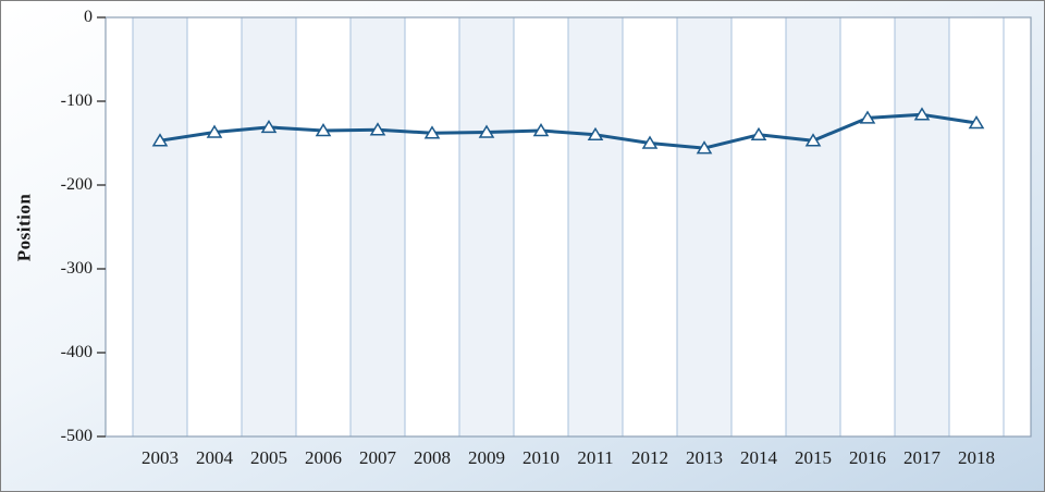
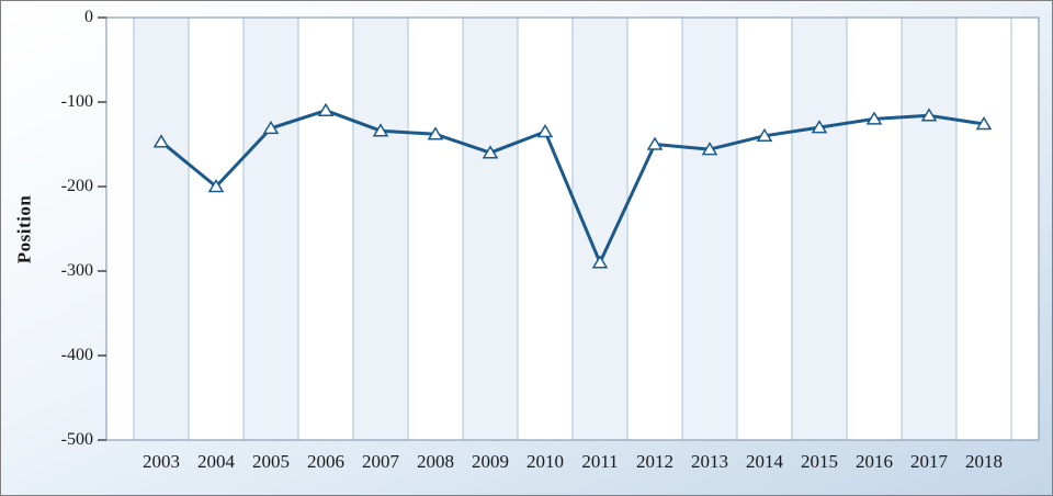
2004: -140 -> -200
2006: -140 -> -110
2009: -140 -> -160
2011: -140 -> -290
2015: -150 -> -130
